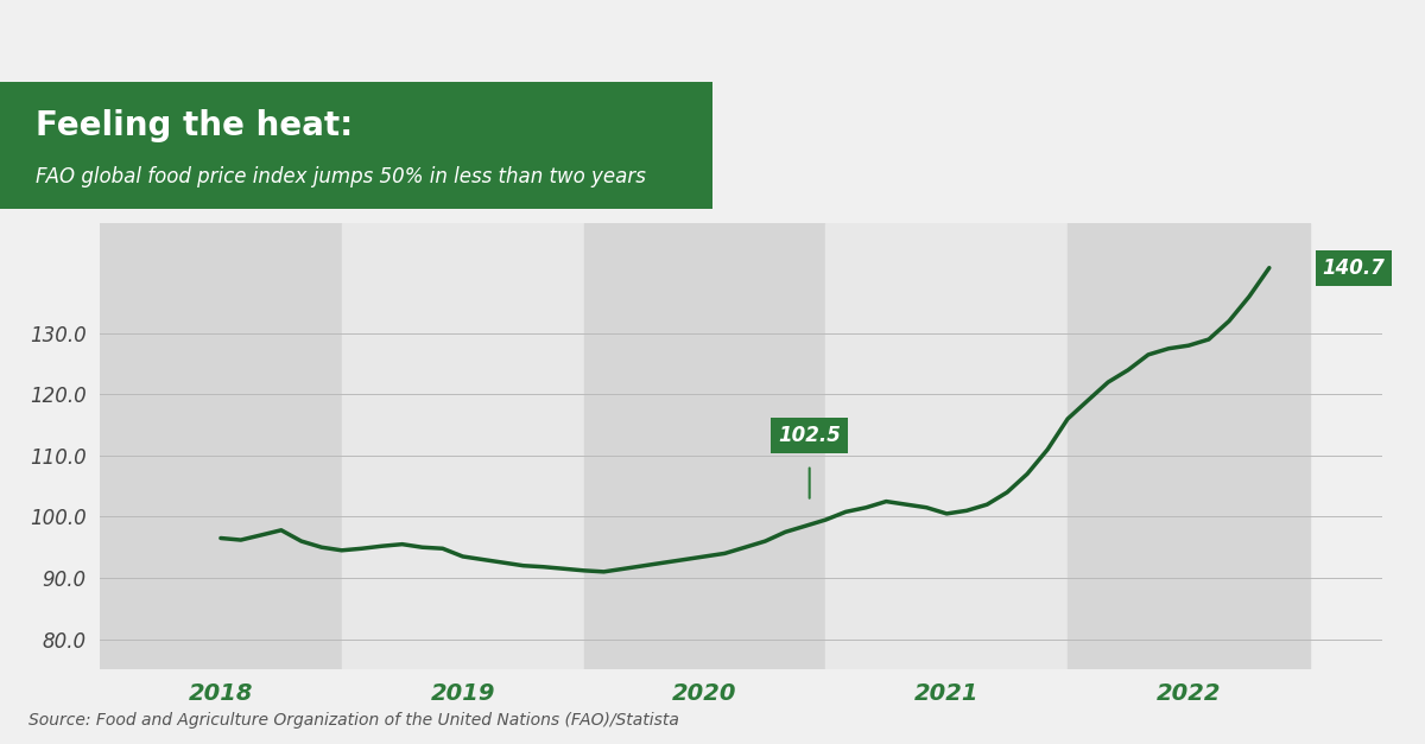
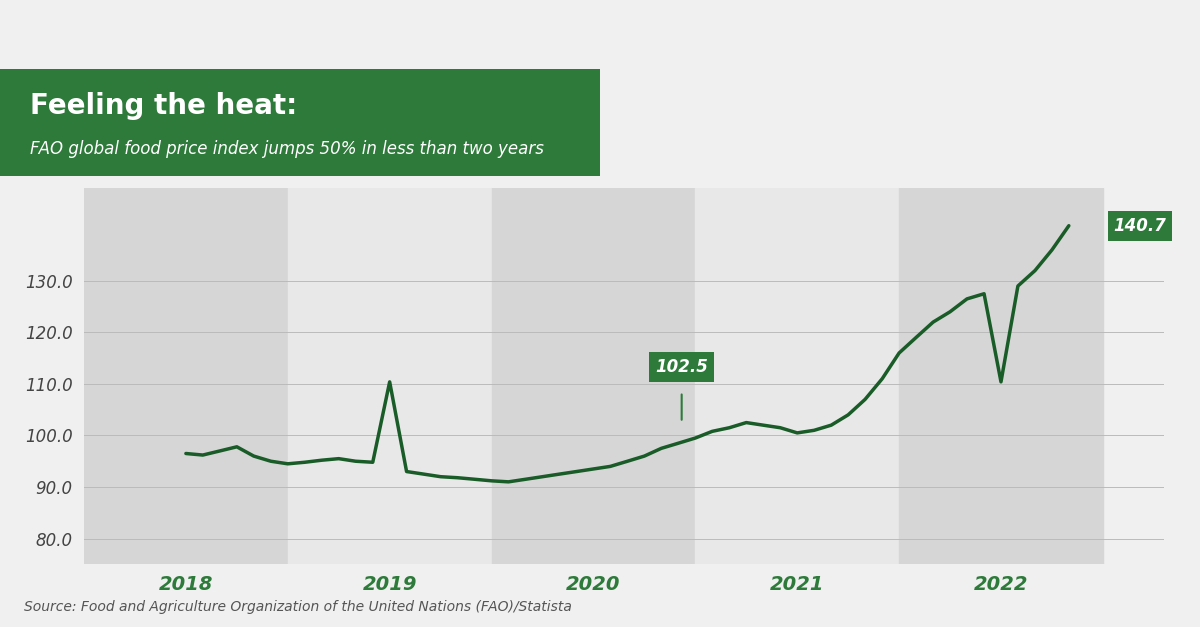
2019: 93.5 -> 110.4
2022: 128.0 -> 110.4
